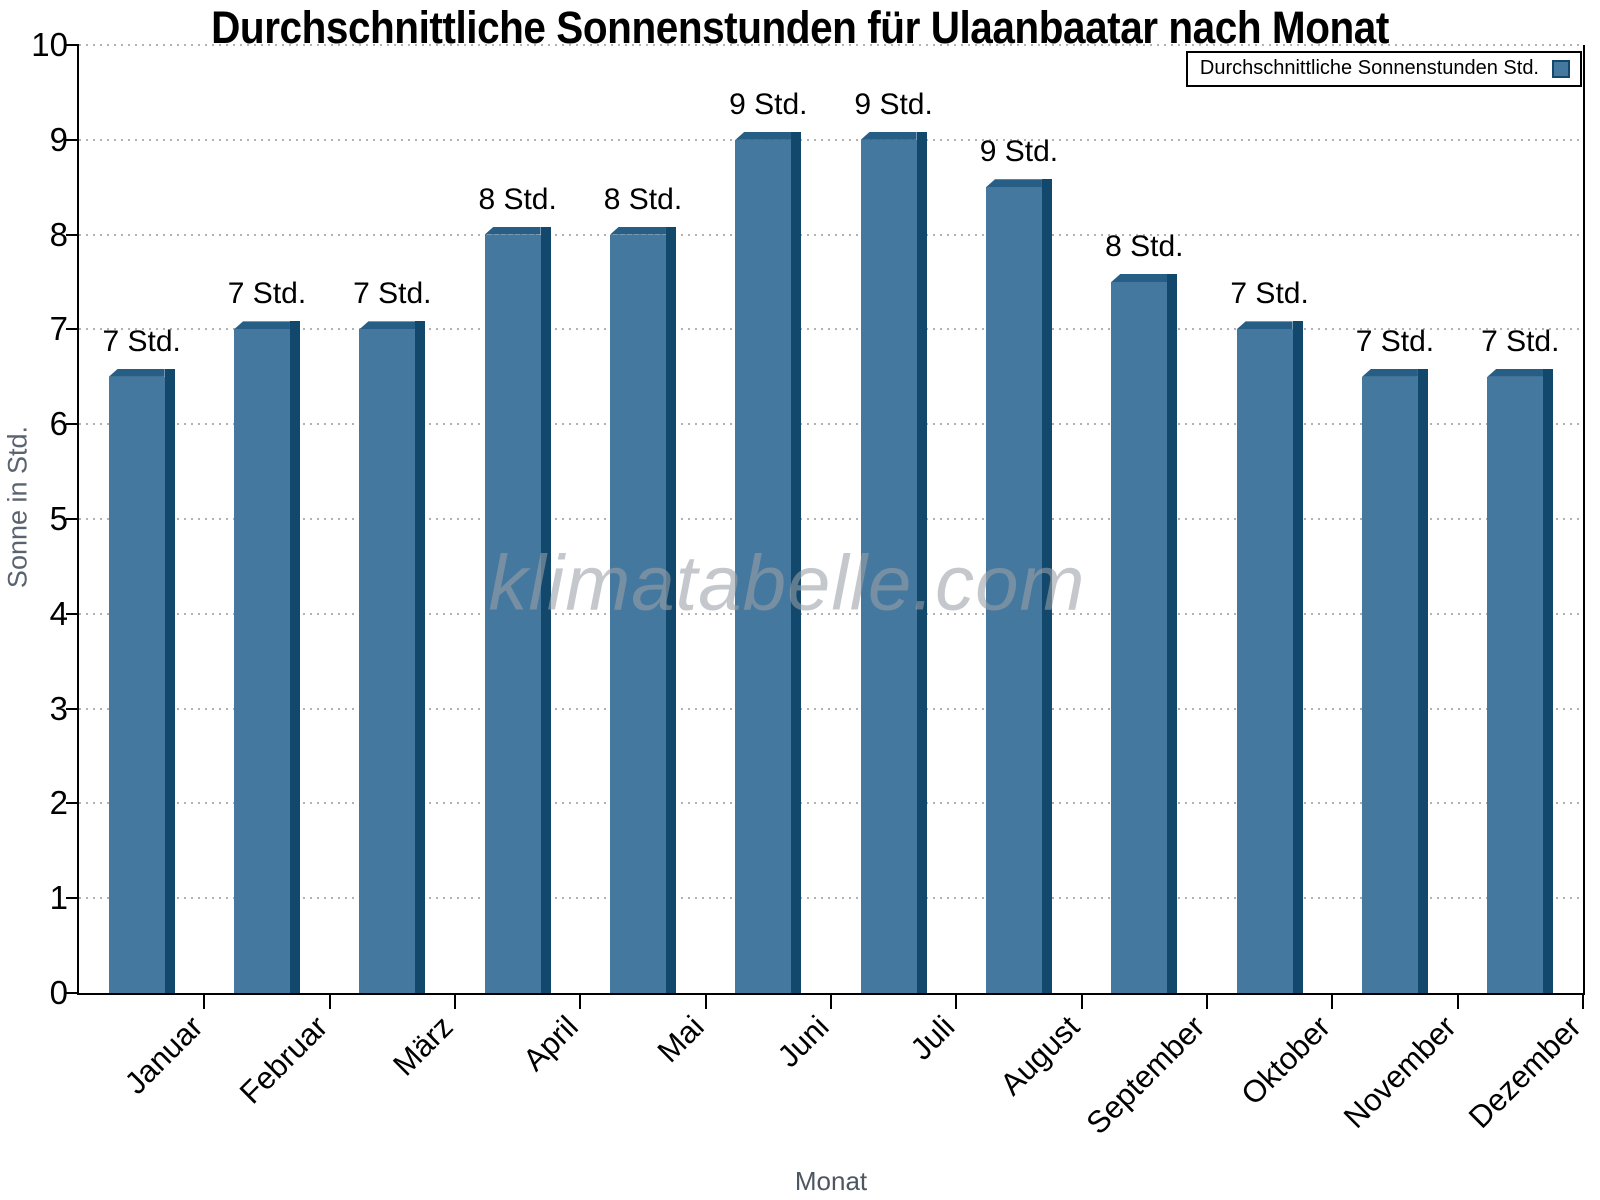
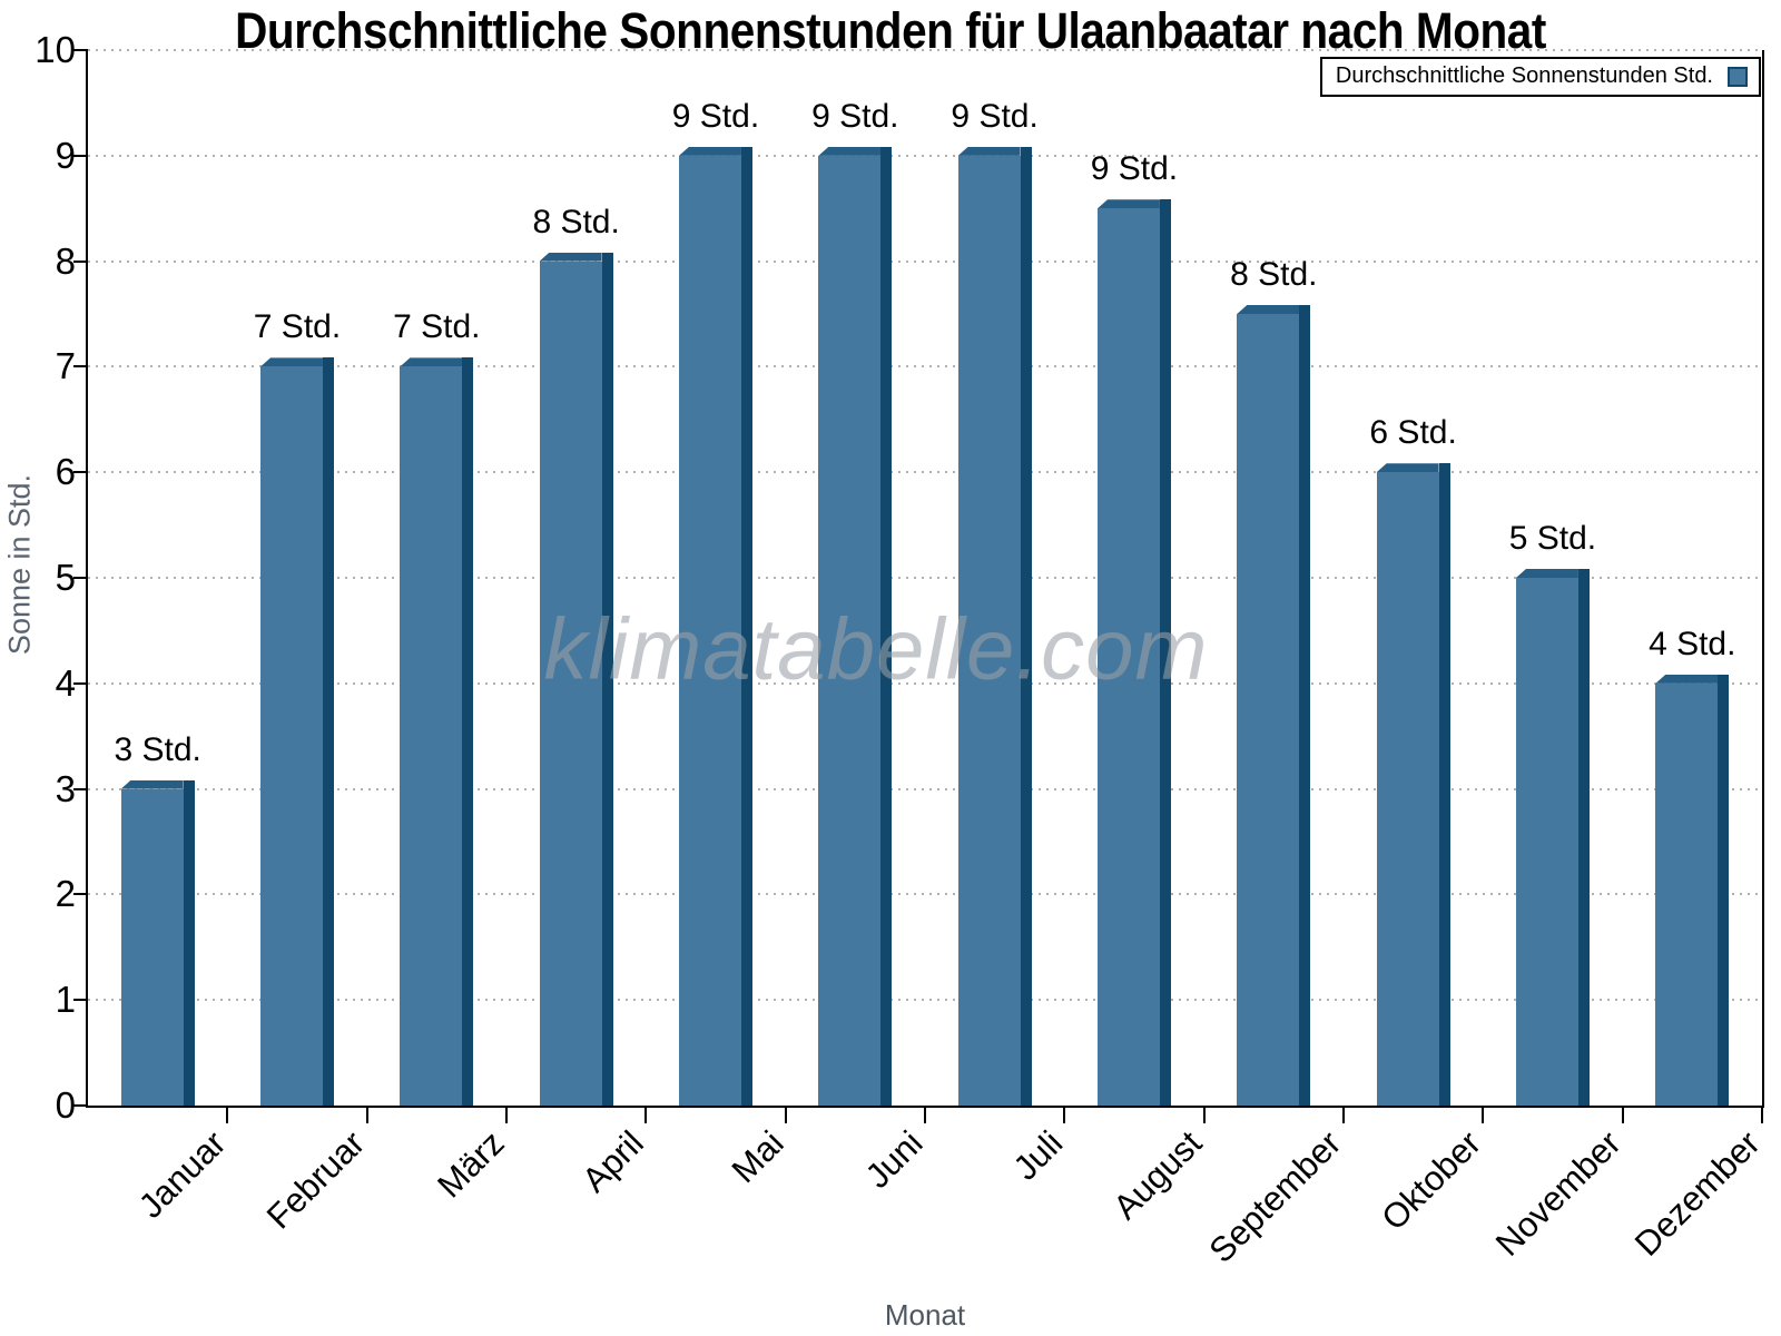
Januar: 7 -> 3
Mai: 8 -> 9
Oktober: 7 -> 6
November: 7 -> 5
Dezember: 7 -> 4
